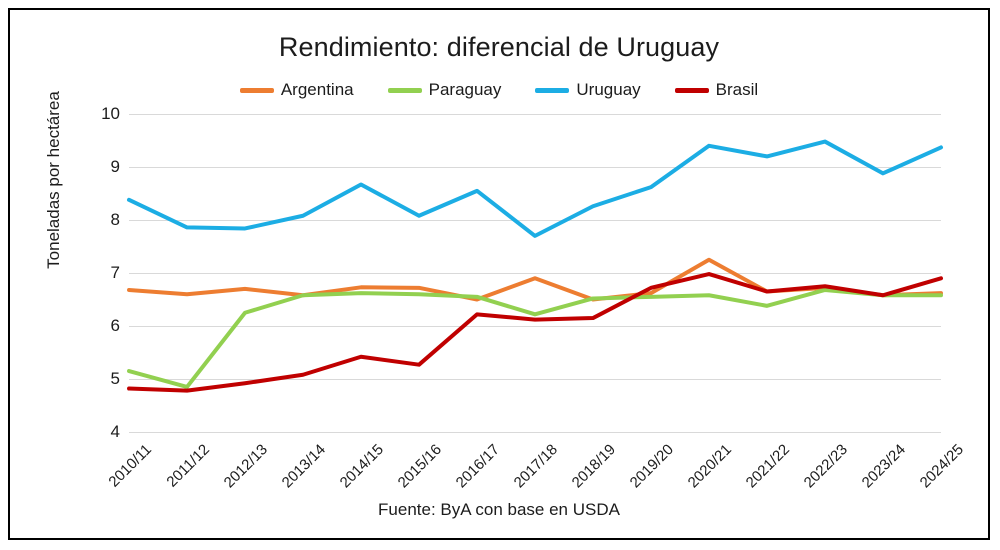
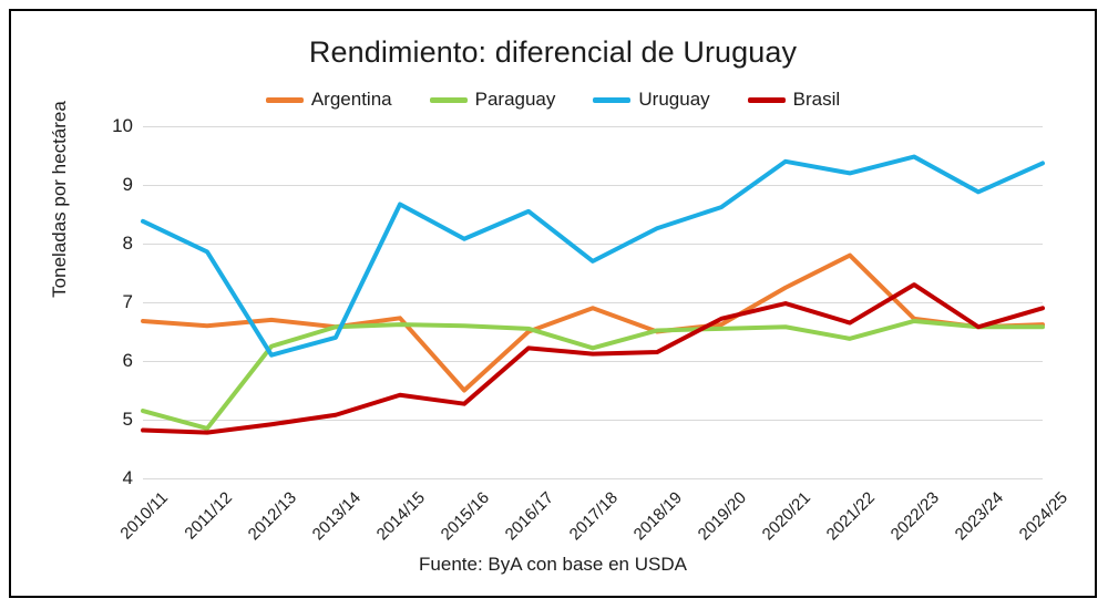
Uruguay/2012/13: 7.8 -> 6.1
Uruguay/2013/14: 8.1 -> 6.4
Argentina/2015/16: 6.7 -> 5.5
Argentina/2021/22: 6.7 -> 7.8
Brasil/2022/23: 6.8 -> 7.3
